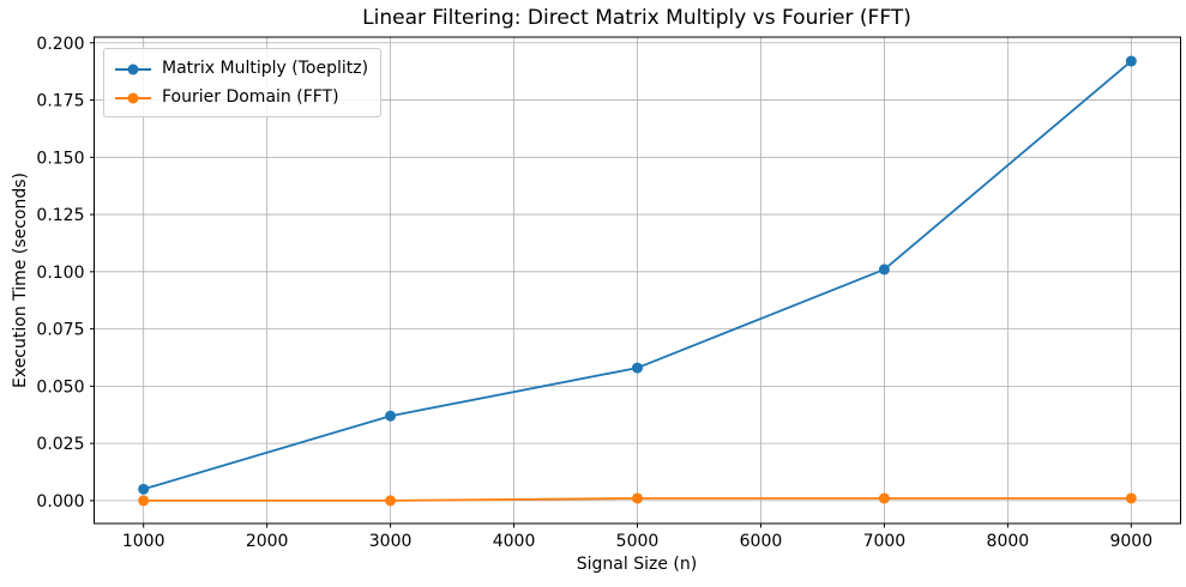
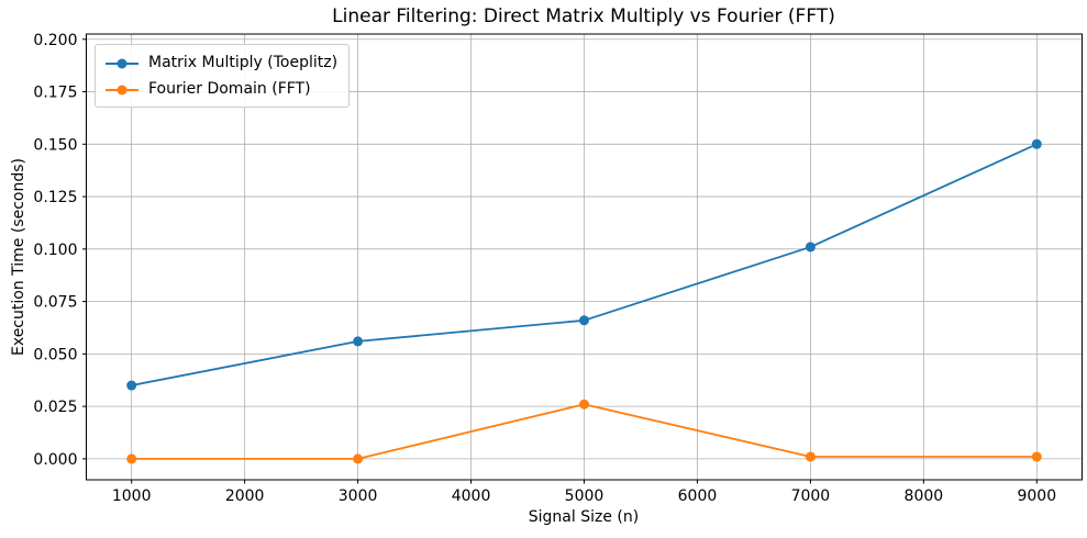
Matrix Multiply (Toeplitz)/1000: 0.005 -> 0.035
Matrix Multiply (Toeplitz)/3000: 0.037 -> 0.056
Matrix Multiply (Toeplitz)/5000: 0.058 -> 0.066
Fourier Domain (FFT)/5000: 0.001 -> 0.026
Matrix Multiply (Toeplitz)/9000: 0.192 -> 0.150
